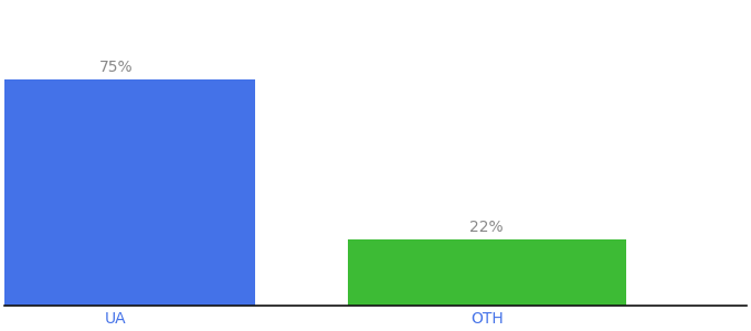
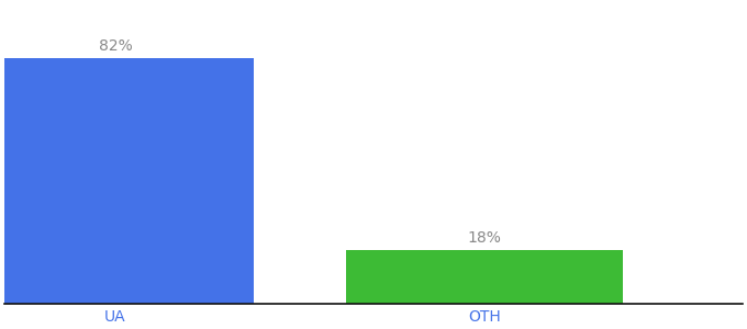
UA: 75% -> 82%
OTH: 22% -> 18%
